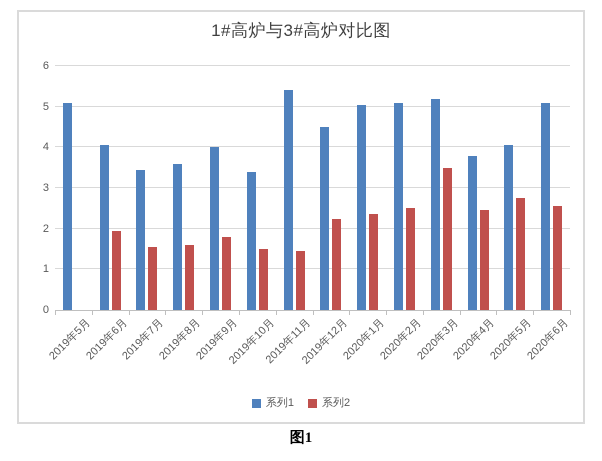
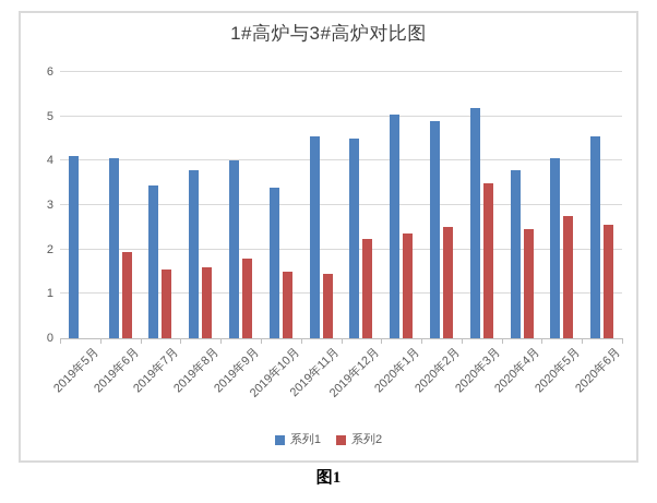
系列1/2019年5月: 5.1 -> 4.1
系列1/2019年8月: 3.6 -> 3.8
系列1/2019年11月: 5.4 -> 4.5
系列1/2020年2月: 5.1 -> 4.9
系列1/2020年6月: 5.1 -> 4.5
